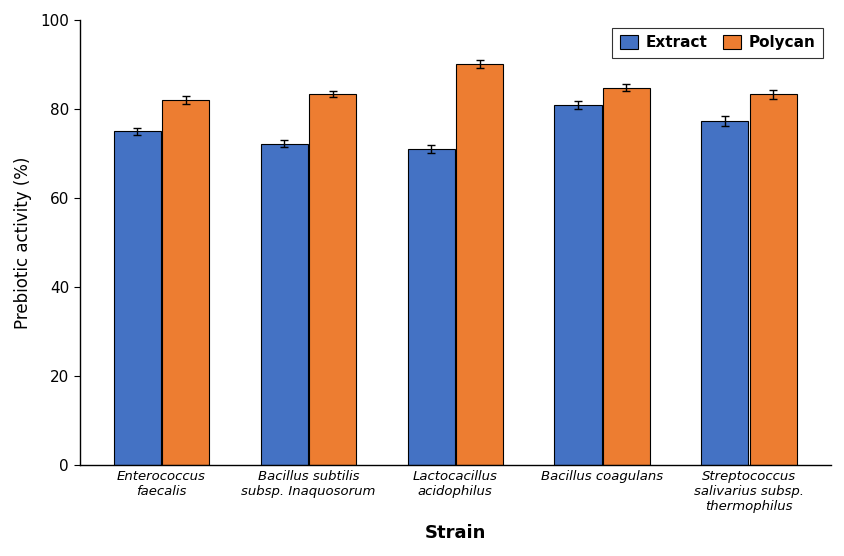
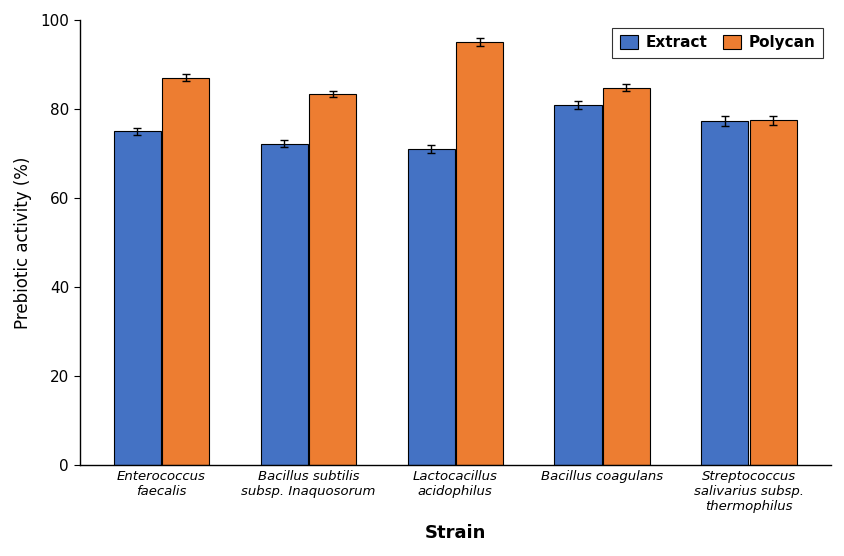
Polycan/Enterococcus faecalis: 82.0 -> 87.0
Polycan/Lactocacillus acidophilus: 90.2 -> 95.0
Polycan/Streptococcus salivarius subsp. thermophilus: 83.3 -> 77.5
